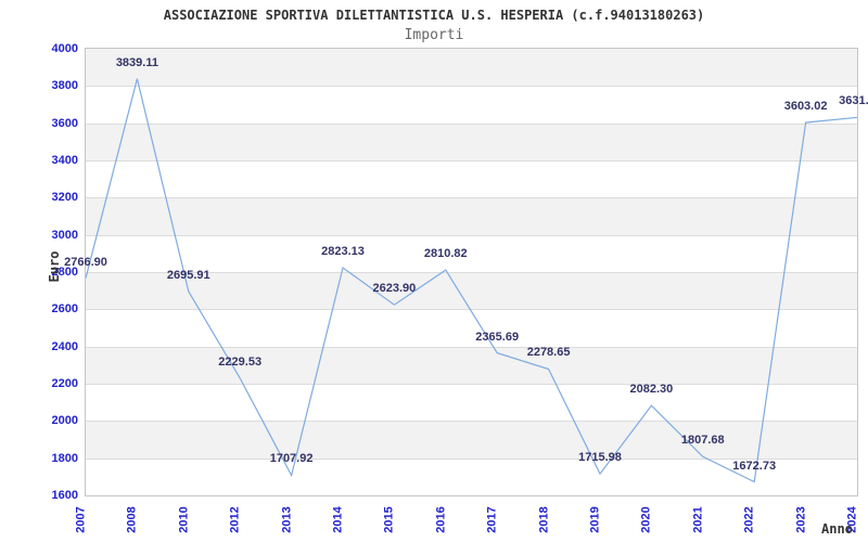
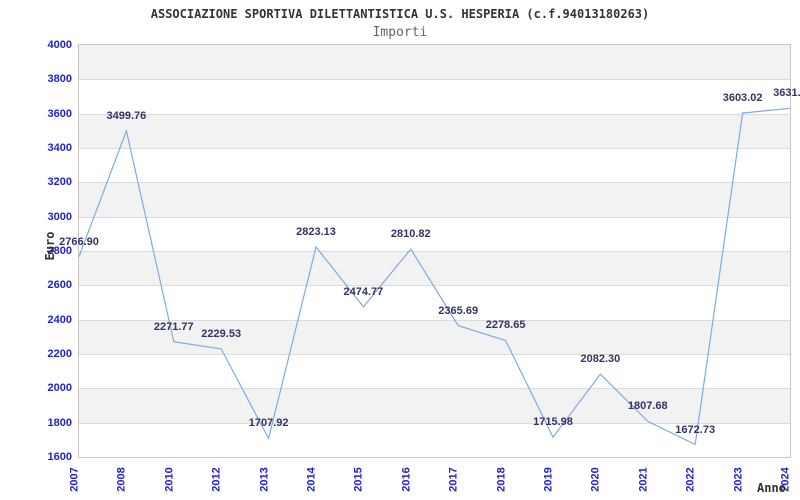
2008: 3839.11 -> 3499.76
2010: 2695.91 -> 2271.77
2015: 2623.90 -> 2474.77
